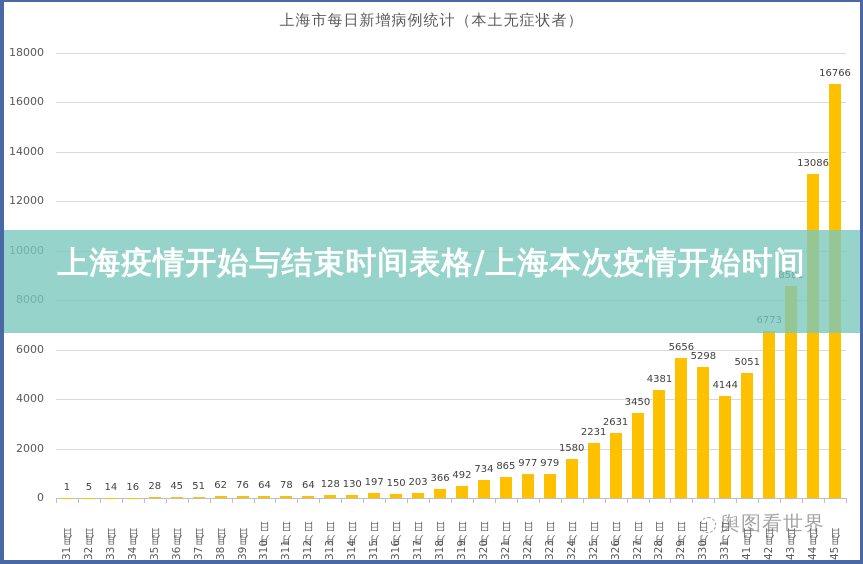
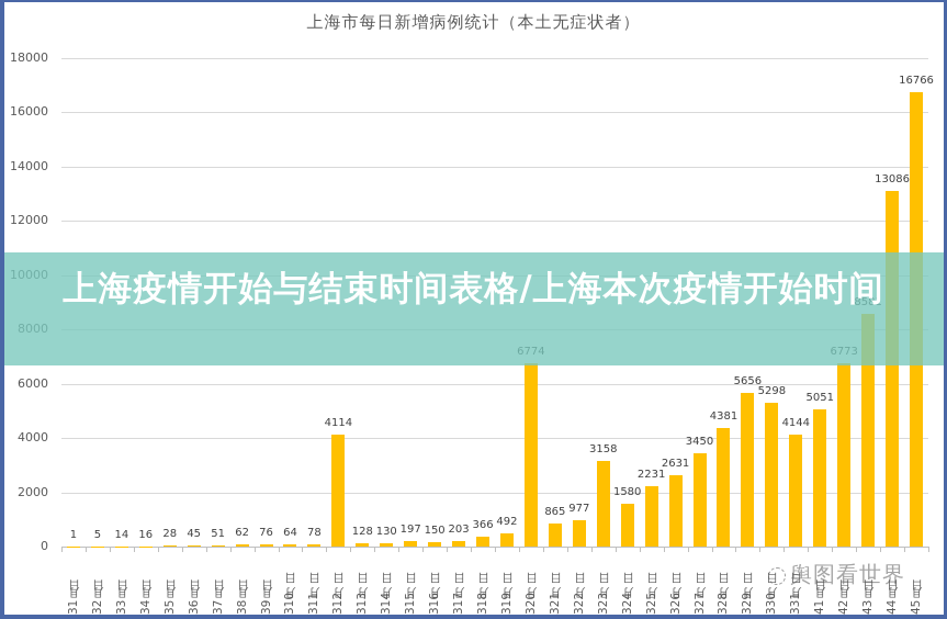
3月12日: 64 -> 4114
3月20日: 734 -> 6774
3月23日: 979 -> 3158
